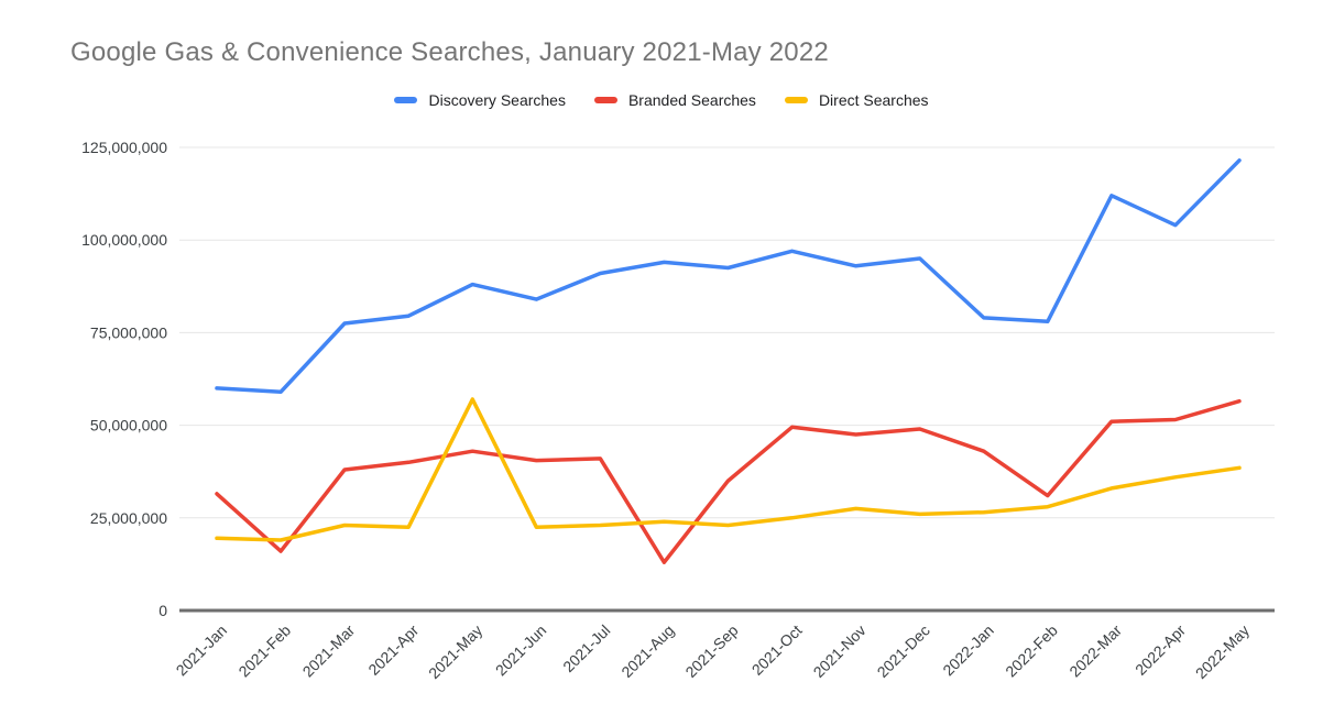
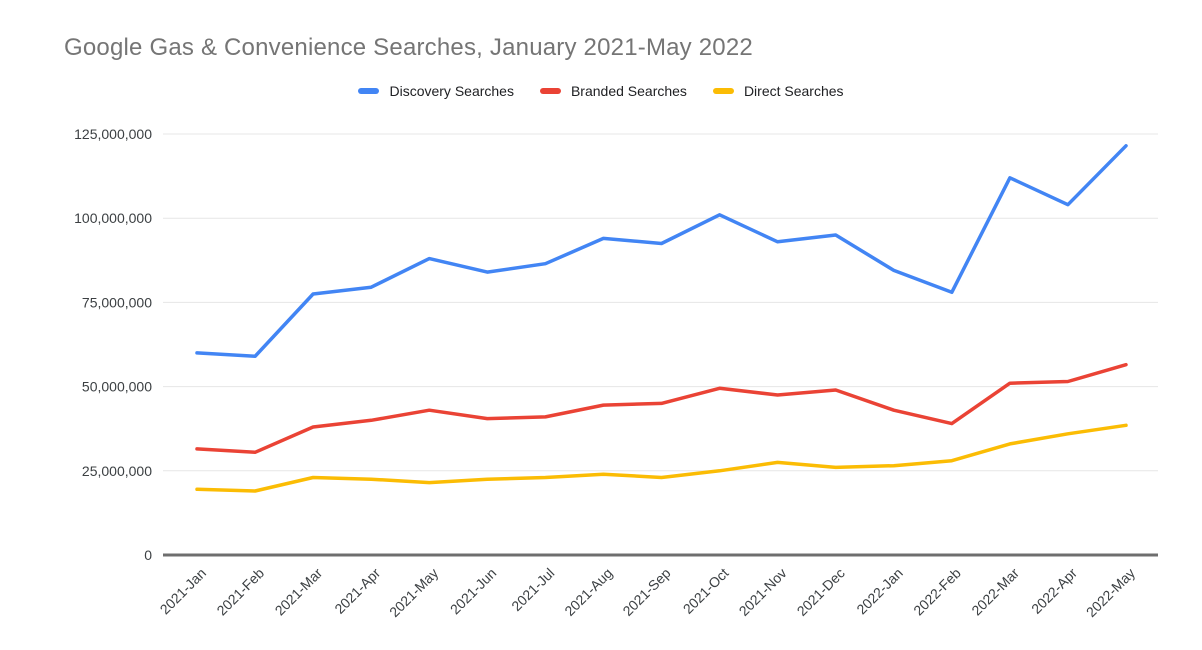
Branded Searches/2021-Feb: 16000000 -> 30000000
Direct Searches/2021-May: 57000000 -> 22000000
Discovery Searches/2021-Jul: 91000000 -> 86000000
Branded Searches/2021-Aug: 13000000 -> 44000000
Branded Searches/2021-Sep: 35000000 -> 45000000
Discovery Searches/2021-Oct: 97000000 -> 101000000
Discovery Searches/2022-Jan: 79000000 -> 84000000
Branded Searches/2022-Feb: 31000000 -> 39000000
